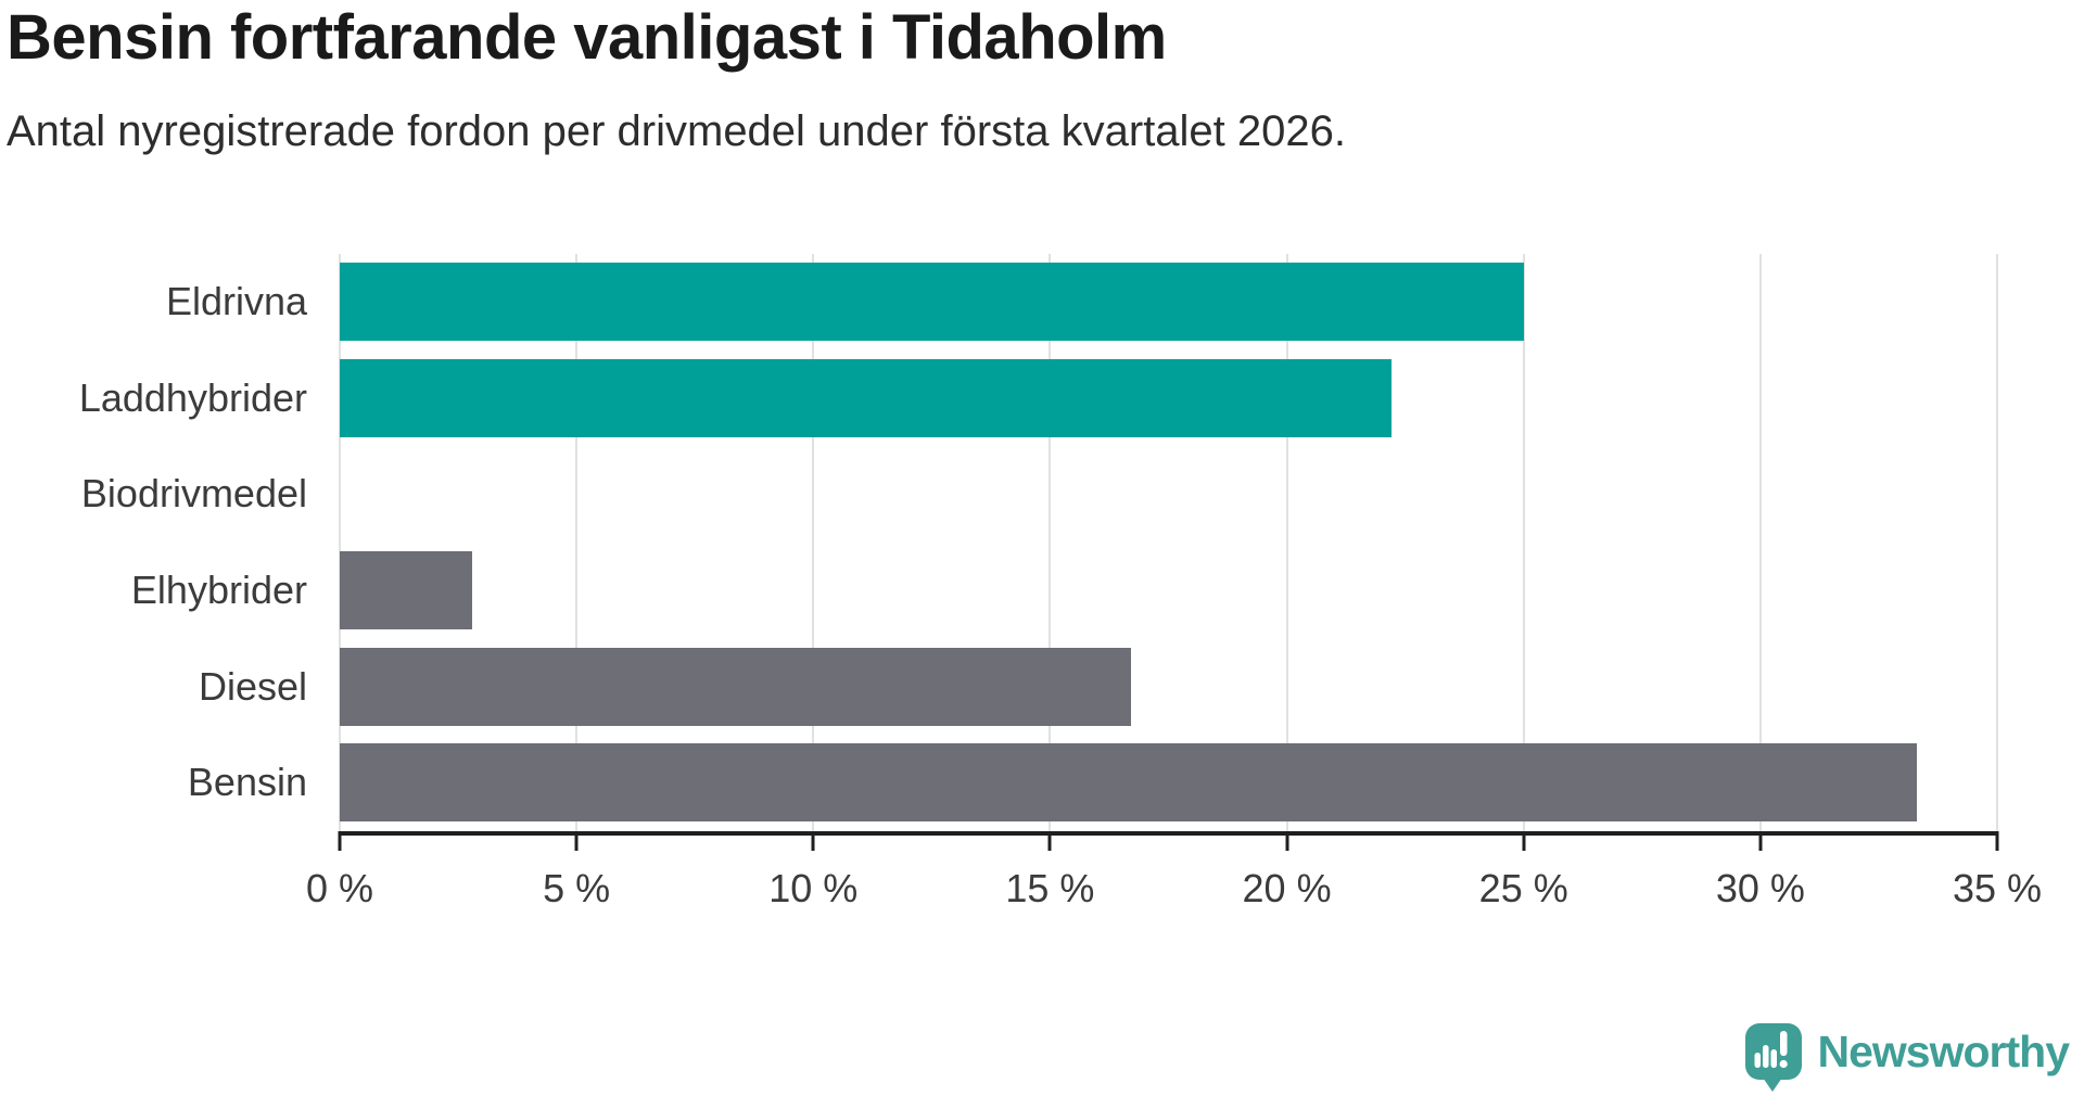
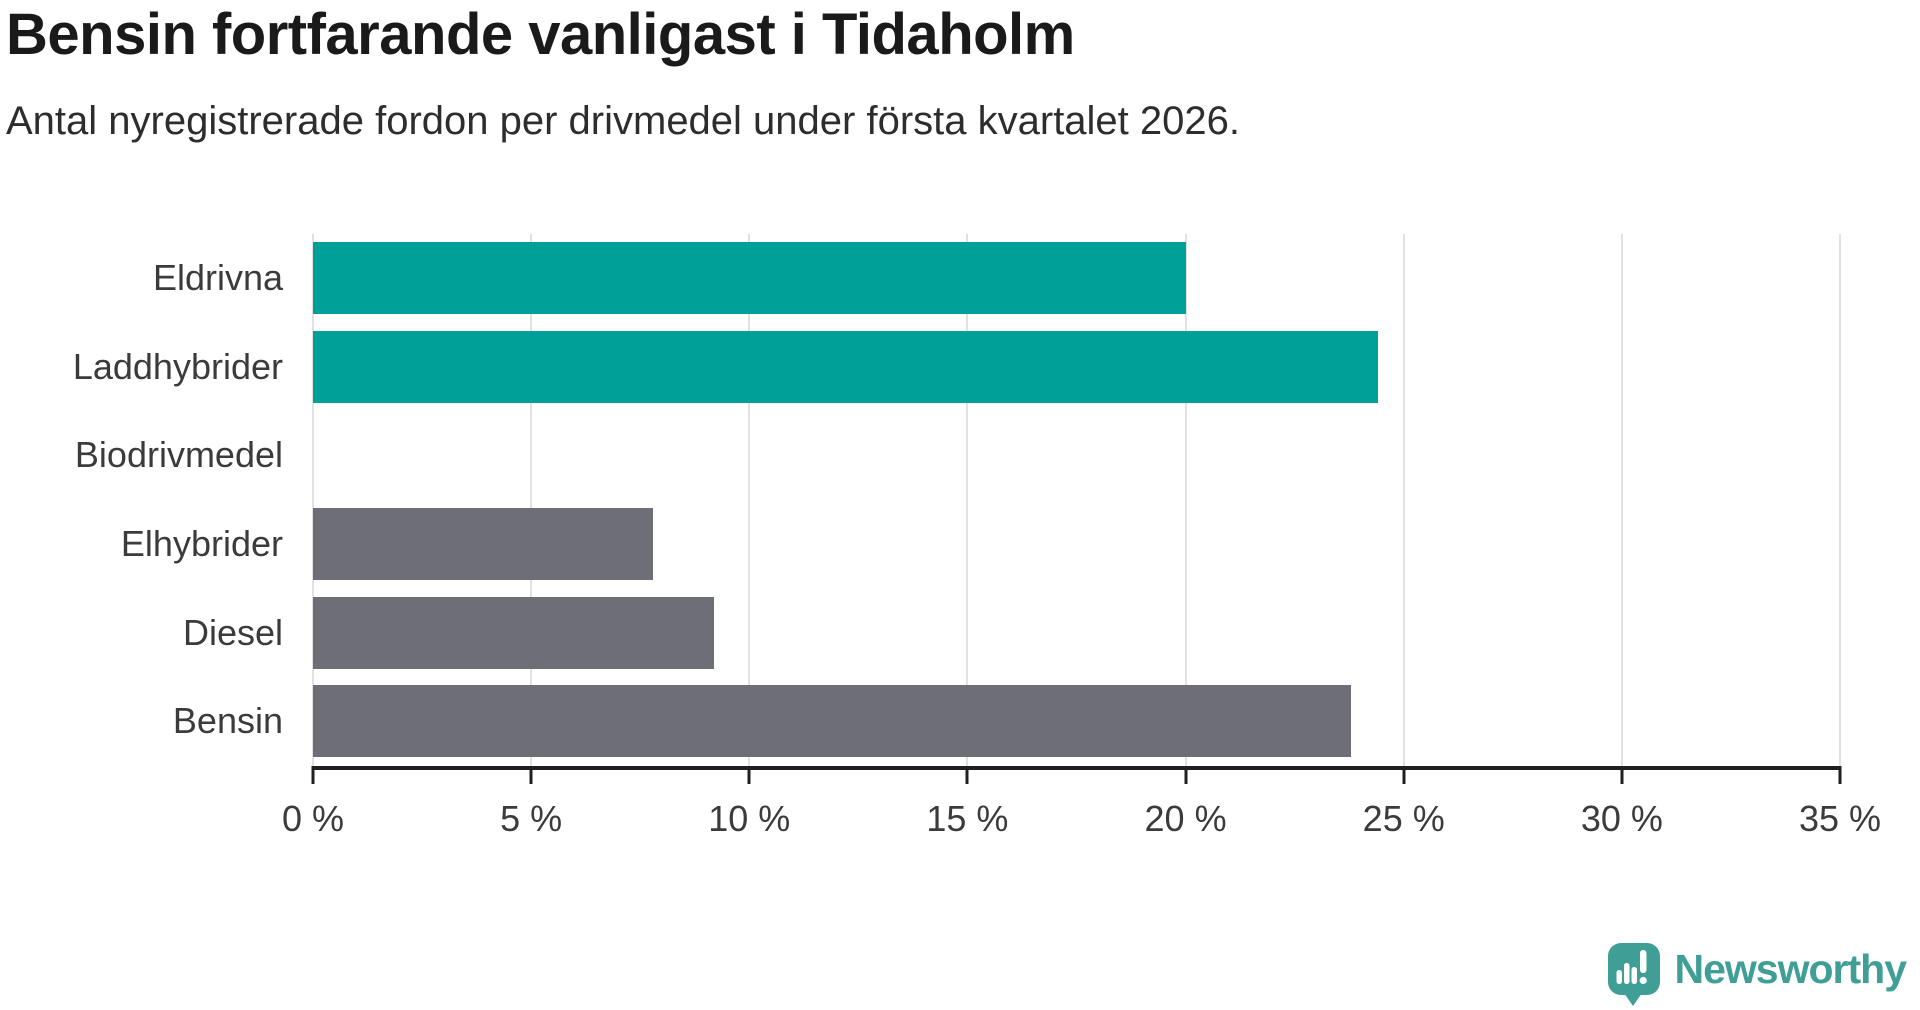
Eldrivna: 25.0% -> 20.0%
Laddhybrider: 22.2% -> 24.4%
Elhybrider: 2.8% -> 7.8%
Diesel: 16.7% -> 9.2%
Bensin: 33.3% -> 23.8%
